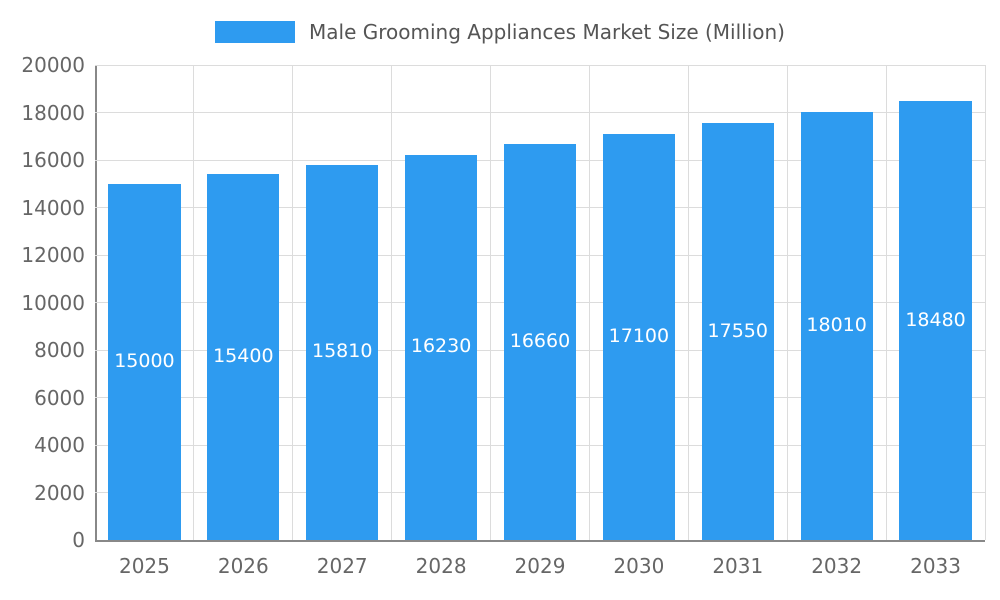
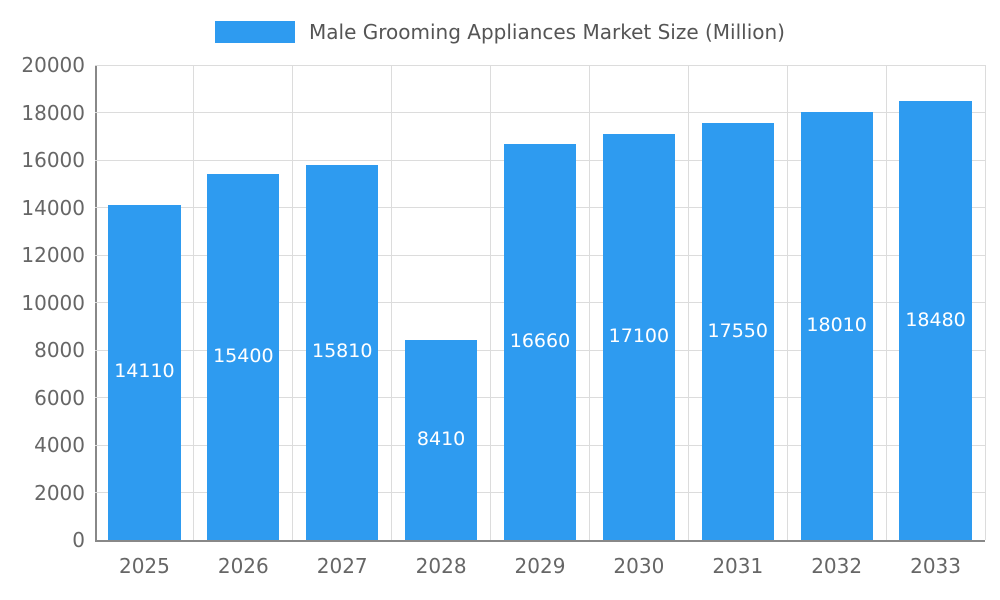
2025: 15000 -> 14110
2028: 16230 -> 8410
